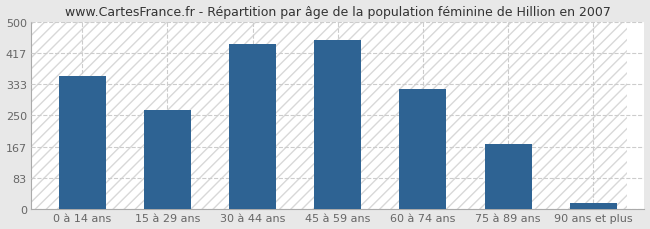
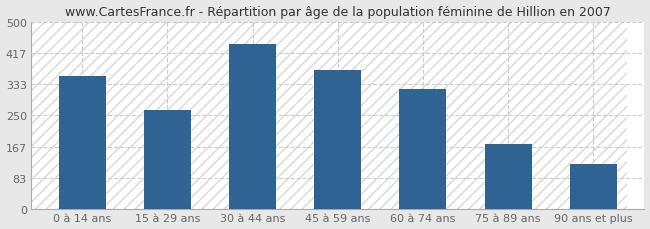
45 à 59 ans: 450 -> 370
90 ans et plus: 18 -> 120
